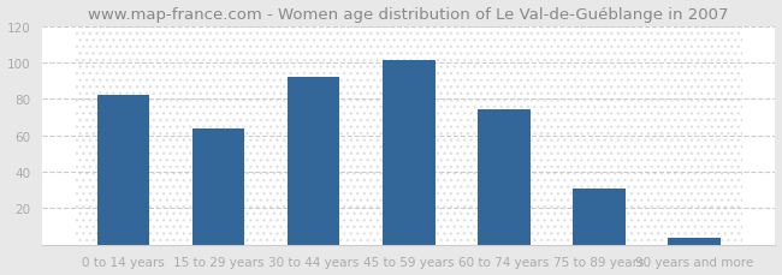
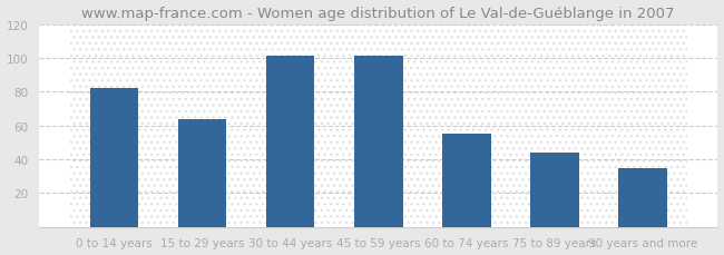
30 to 44 years: 92 -> 101
60 to 74 years: 74 -> 55
75 to 89 years: 31 -> 44
90 years and more: 4 -> 35
